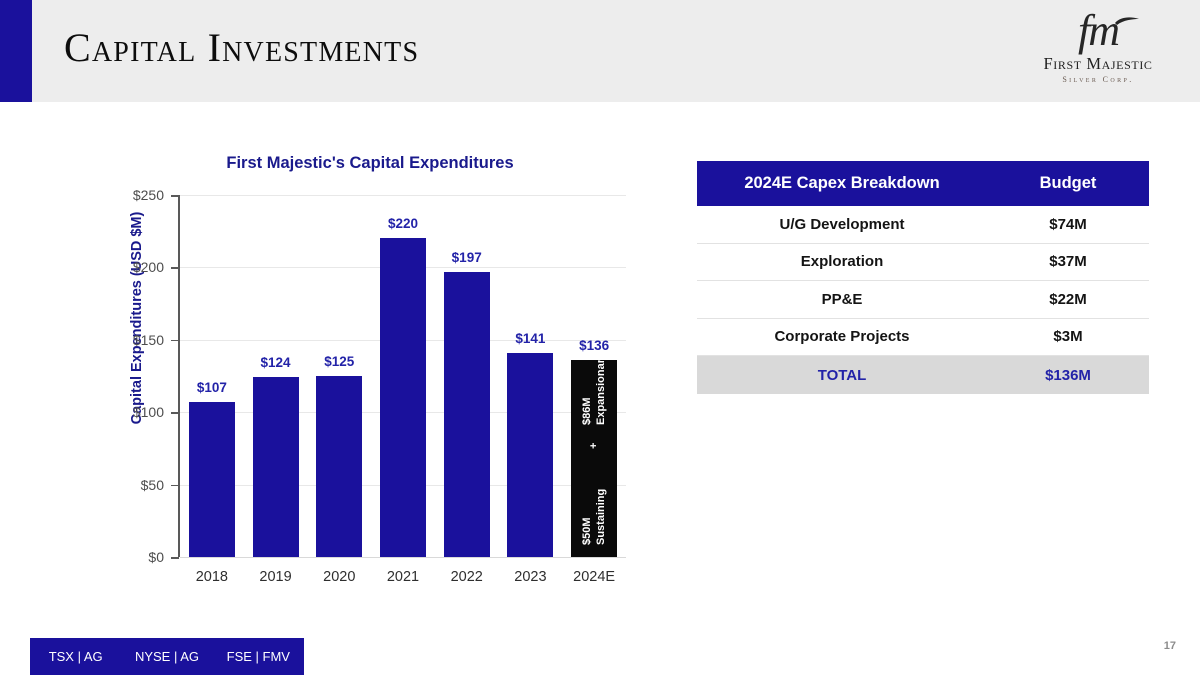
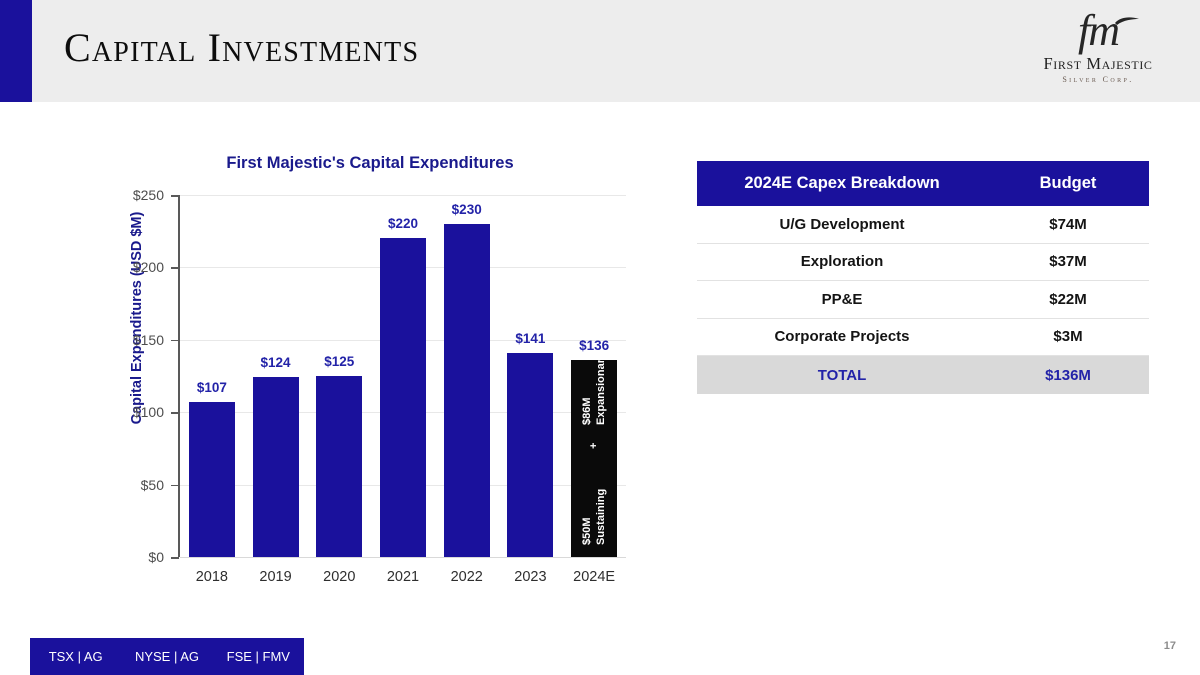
2022: $197 -> $230
